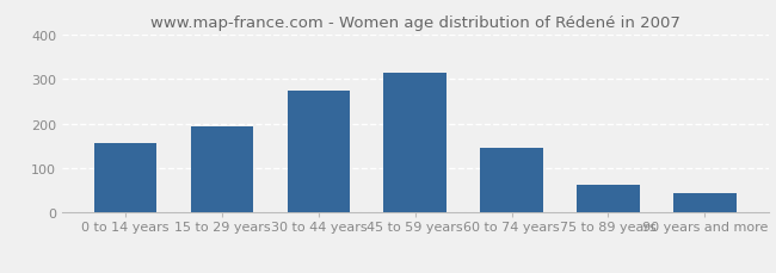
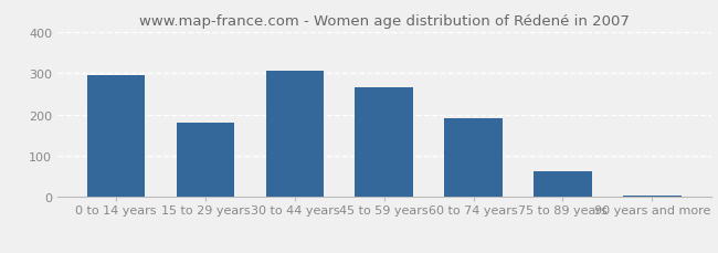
0 to 14 years: 155 -> 295
15 to 29 years: 195 -> 180
30 to 44 years: 275 -> 307
45 to 59 years: 315 -> 265
60 to 74 years: 145 -> 190
90 years and more: 45 -> 5
